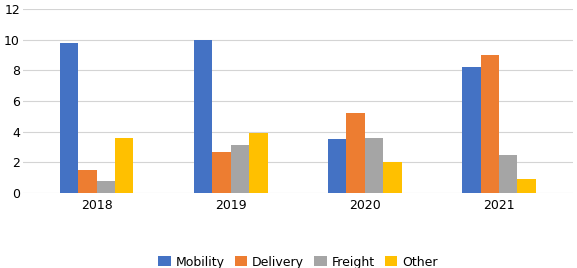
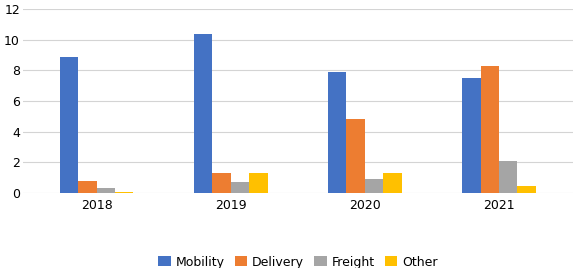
Mobility/2018: 9.8 -> 8.9
Delivery/2018: 1.5 -> 0.8
Freight/2018: 0.8 -> 0.3
Other/2018: 3.6 -> 0.1
Mobility/2019: 10.0 -> 10.4
Delivery/2019: 2.7 -> 1.3
Freight/2019: 3.1 -> 0.7
Other/2019: 3.9 -> 1.3
Mobility/2020: 3.5 -> 7.9
Delivery/2020: 5.2 -> 4.8
Freight/2020: 3.6 -> 0.9
Other/2020: 2.0 -> 1.3
Mobility/2021: 8.2 -> 7.5
Delivery/2021: 9.0 -> 8.3
Freight/2021: 2.5 -> 2.1
Other/2021: 0.9 -> 0.5
